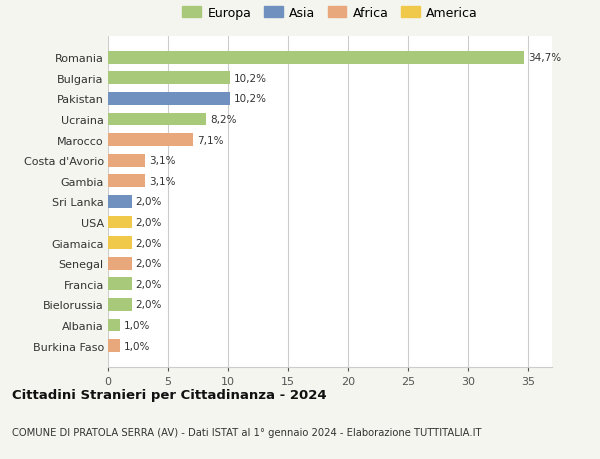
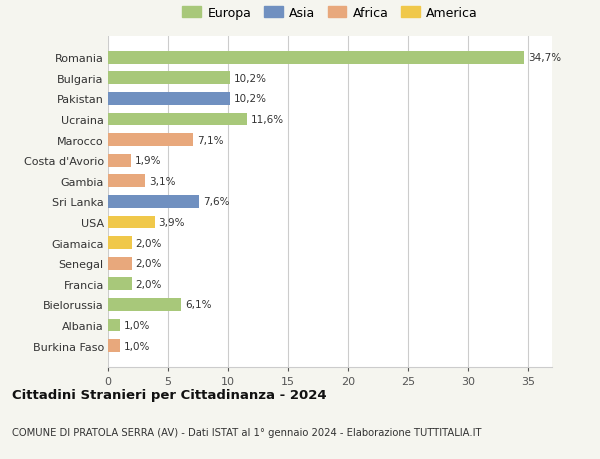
Ucraina: 8,2% -> 11,6%
Costa d'Avorio: 3,1% -> 1,9%
Sri Lanka: 2,0% -> 7,6%
USA: 2,0% -> 3,9%
Bielorussia: 2,0% -> 6,1%
